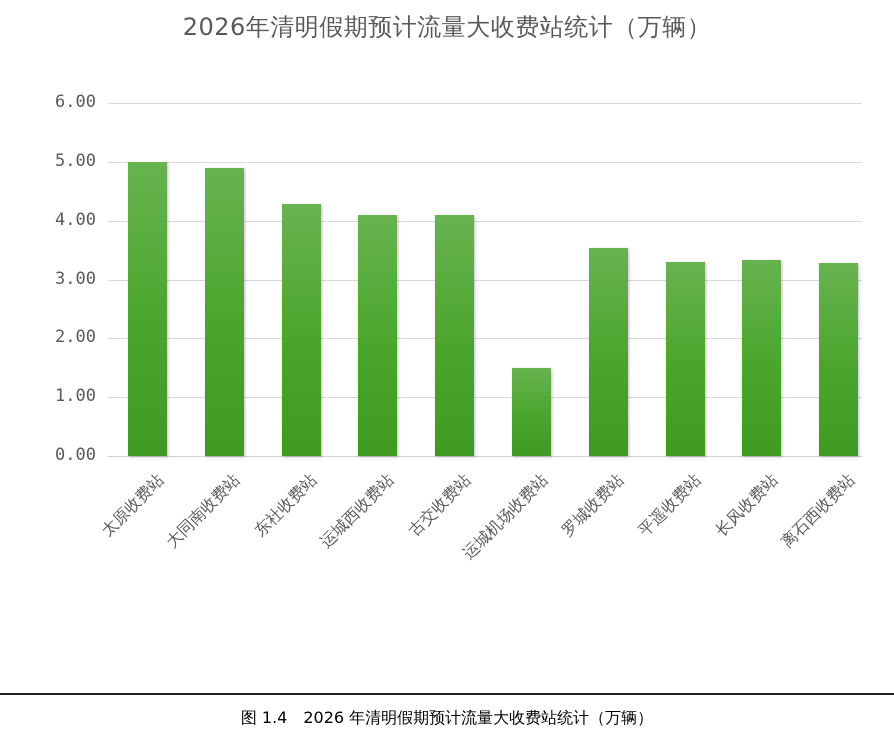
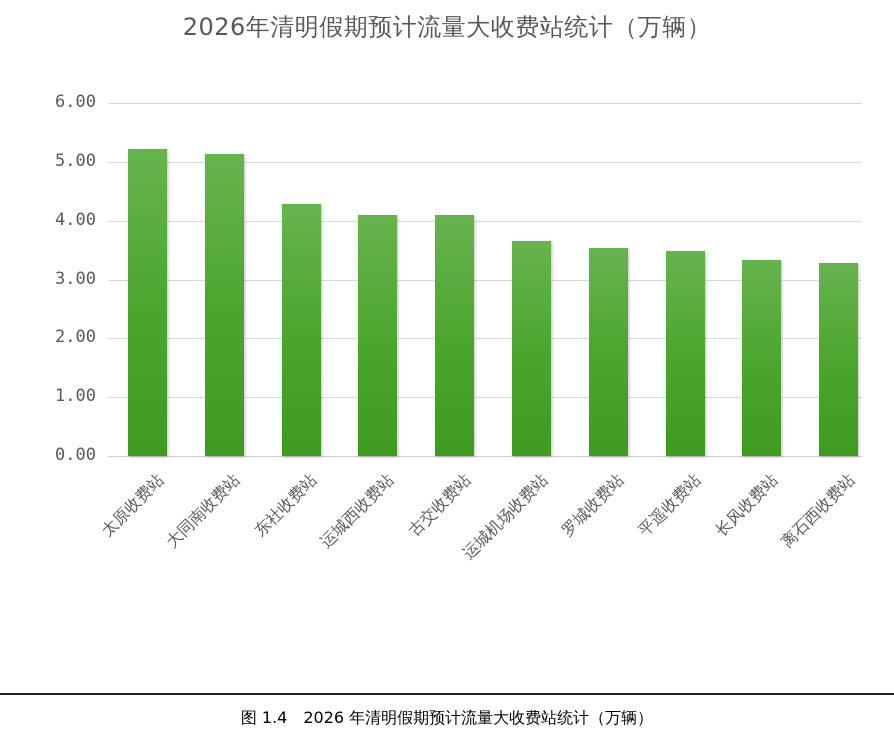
太原收费站: 5.0 -> 5.2
大同南收费站: 4.9 -> 5.1
运城机场收费站: 1.5 -> 3.7
平遥收费站: 3.3 -> 3.5
